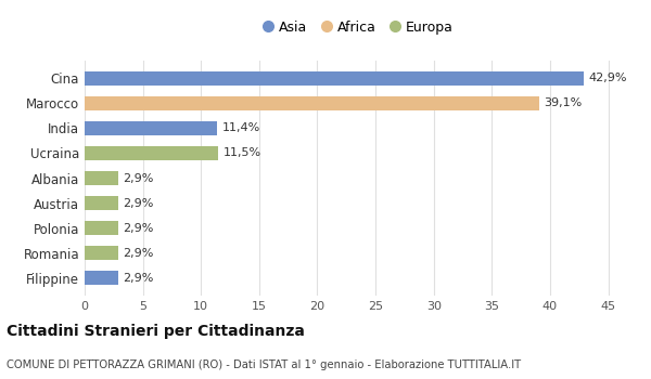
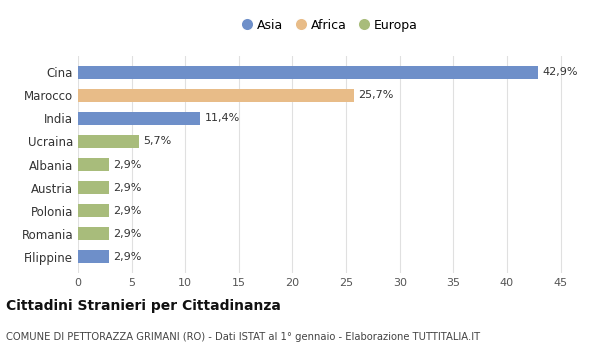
Marocco: 39,1% -> 25,7%
Ucraina: 11,5% -> 5,7%
